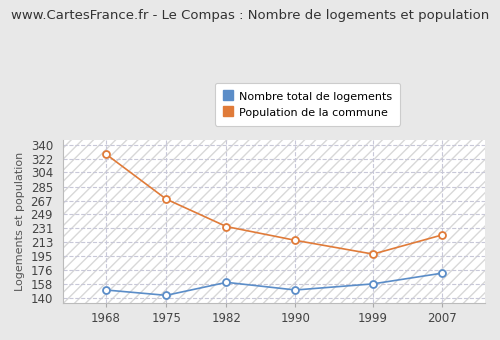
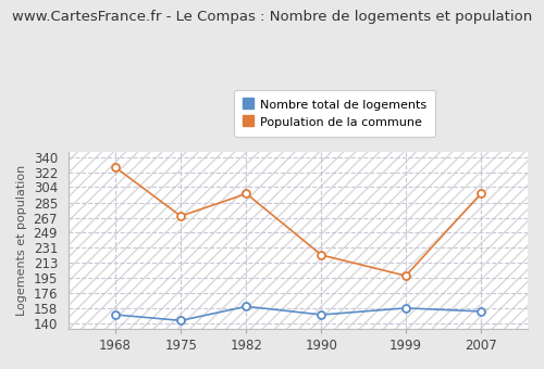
Population de la commune/1982: 233 -> 296
Population de la commune/1990: 215 -> 222
Nombre total de logements/2007: 172 -> 154
Population de la commune/2007: 222 -> 296
